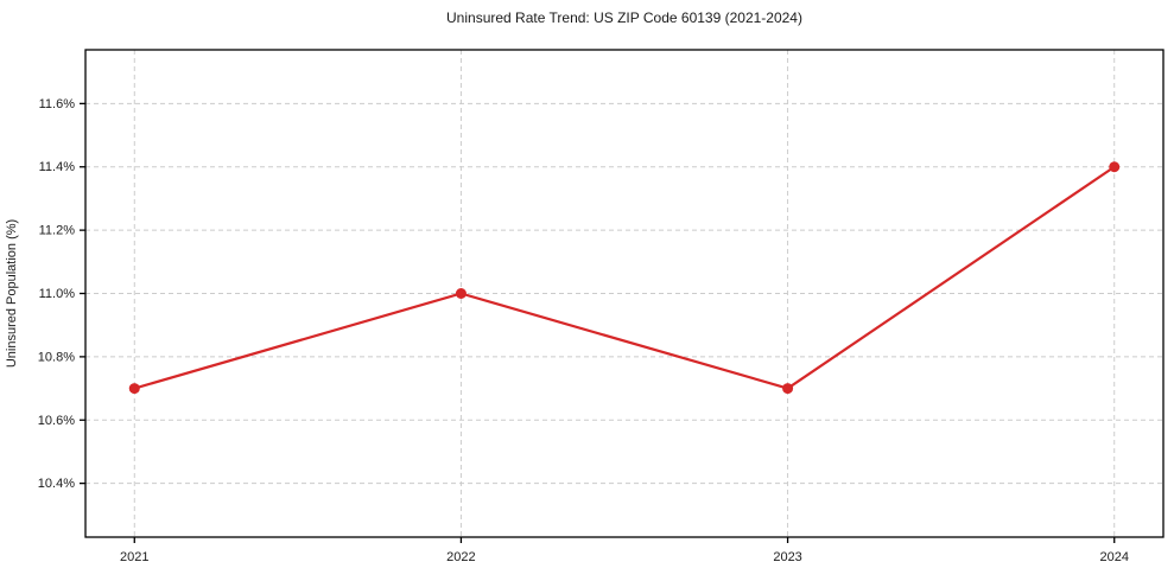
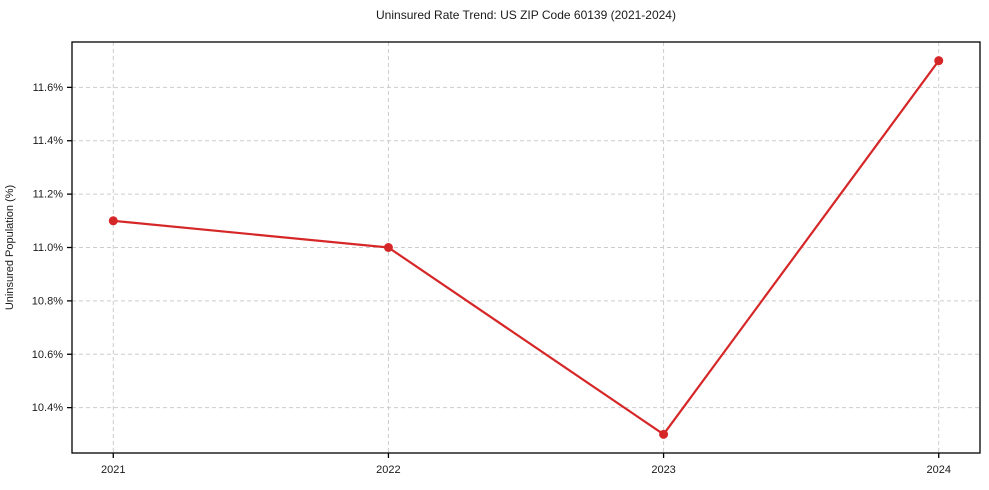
2021: 10.7% -> 11.1%
2023: 10.7% -> 10.3%
2024: 11.4% -> 11.7%
